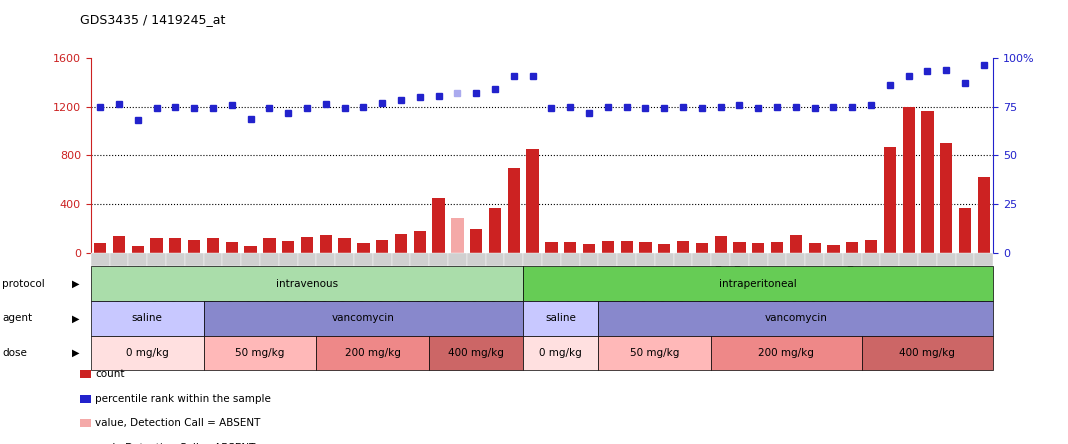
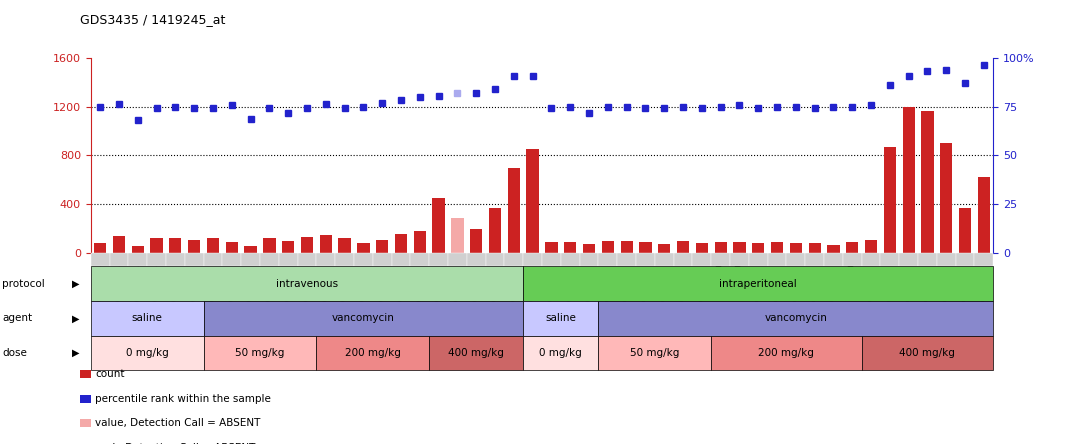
GSM189081: 140 -> 90
GSM189085: 150 -> 80
